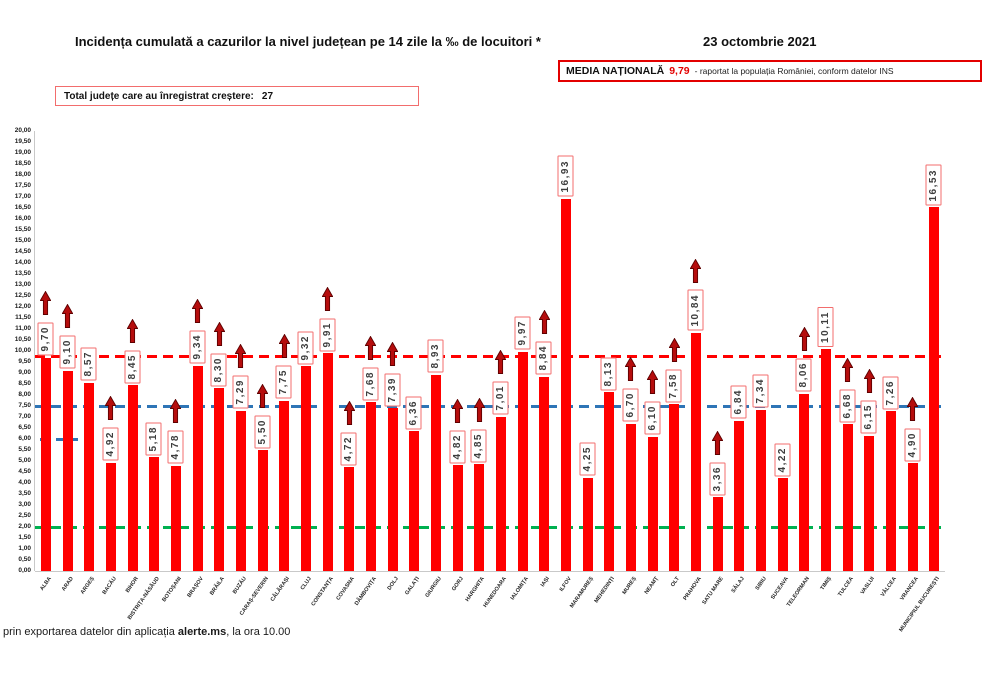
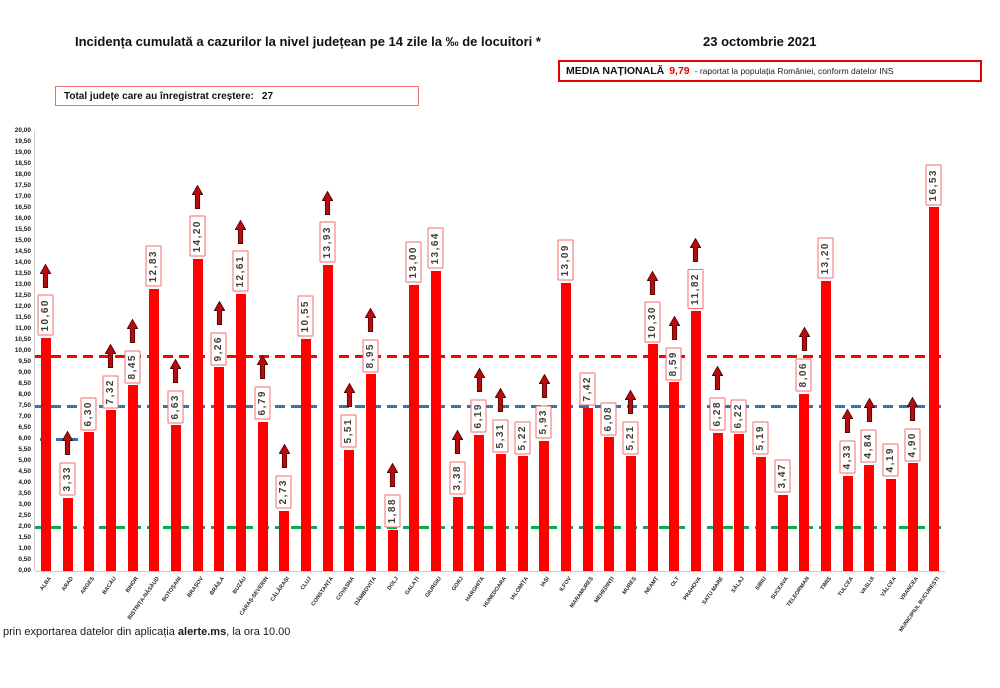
ALBA: 9,70 -> 10,60
ARAD: 9,10 -> 3,33
ARGEȘ: 8,57 -> 6,30
BACĂU: 4,92 -> 7,32
BISTRIȚA-NĂSĂUD: 5,18 -> 12,83
BOTOȘANI: 4,78 -> 6,63
BRAȘOV: 9,34 -> 14,20
BRĂILA: 8,30 -> 9,26
BUZĂU: 7,29 -> 12,61
CARAȘ-SEVERIN: 5,50 -> 6,79
CĂLĂRAȘI: 7,75 -> 2,73
CLUJ: 9,32 -> 10,55
CONSTANȚA: 9,91 -> 13,93
COVASNA: 4,72 -> 5,51
DÂMBOVIȚA: 7,68 -> 8,95
DOLJ: 7,39 -> 1,88
GALAȚI: 6,36 -> 13,00
GIURGIU: 8,93 -> 13,64
GORJ: 4,82 -> 3,38
HARGHITA: 4,85 -> 6,19
HUNEDOARA: 7,01 -> 5,31
IALOMIȚA: 9,97 -> 5,22
IAȘI: 8,84 -> 5,93
ILFOV: 16,93 -> 13,09
MARAMUREȘ: 4,25 -> 7,42
MEHEDINȚI: 8,13 -> 6,08
MUREȘ: 6,70 -> 5,21
NEAMȚ: 6,10 -> 10,30
OLT: 7,58 -> 8,59
PRAHOVA: 10,84 -> 11,82
SATU MARE: 3,36 -> 6,28
SĂLAJ: 6,84 -> 6,22
SIBIU: 7,34 -> 5,19
SUCEAVA: 4,22 -> 3,47
TIMIȘ: 10,11 -> 13,20
TULCEA: 6,68 -> 4,33
VASLUI: 6,15 -> 4,84
VÂLCEA: 7,26 -> 4,19
